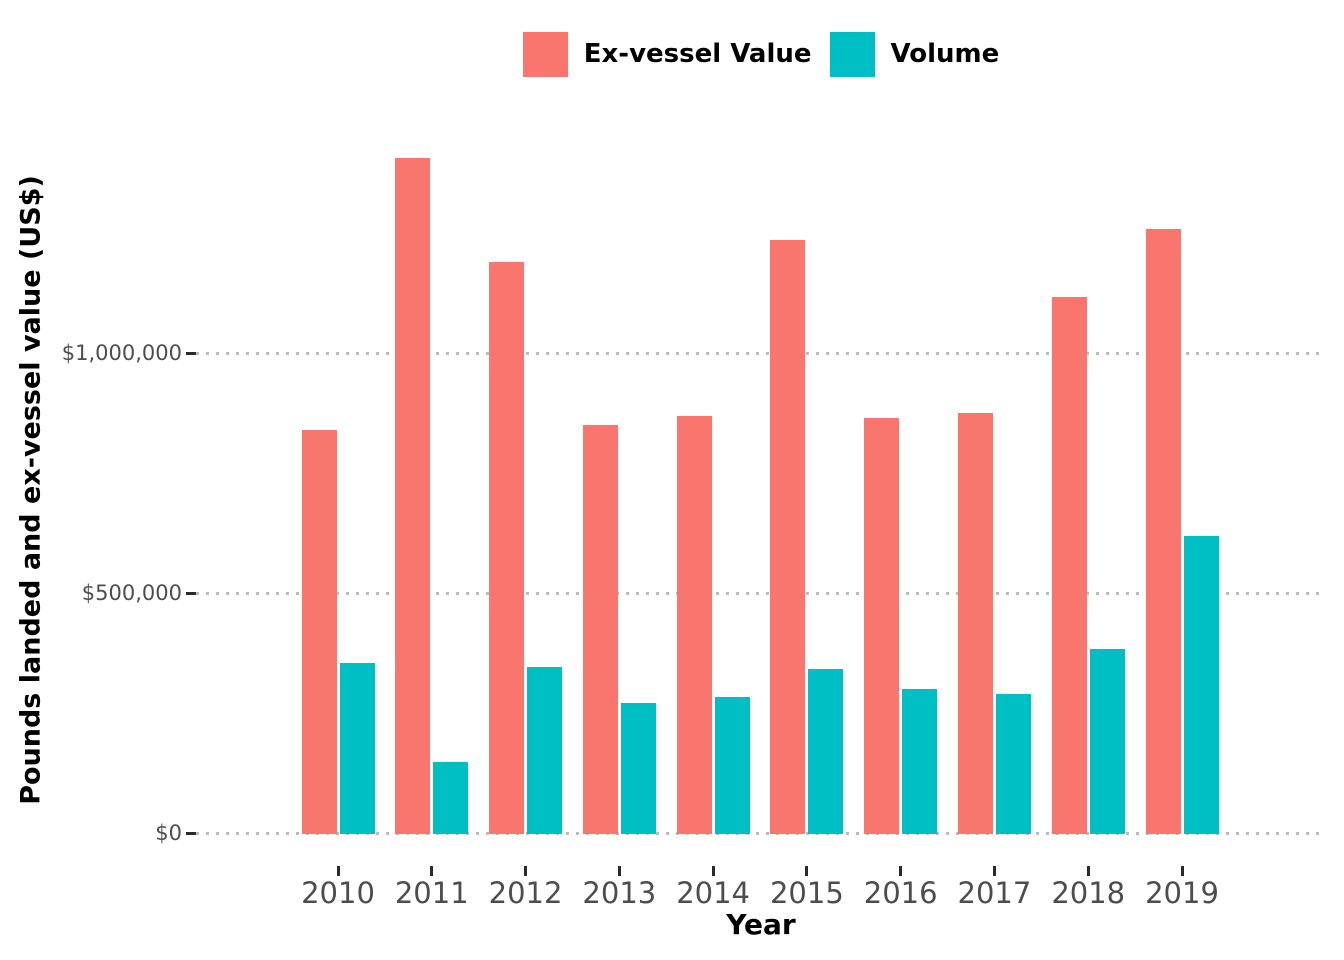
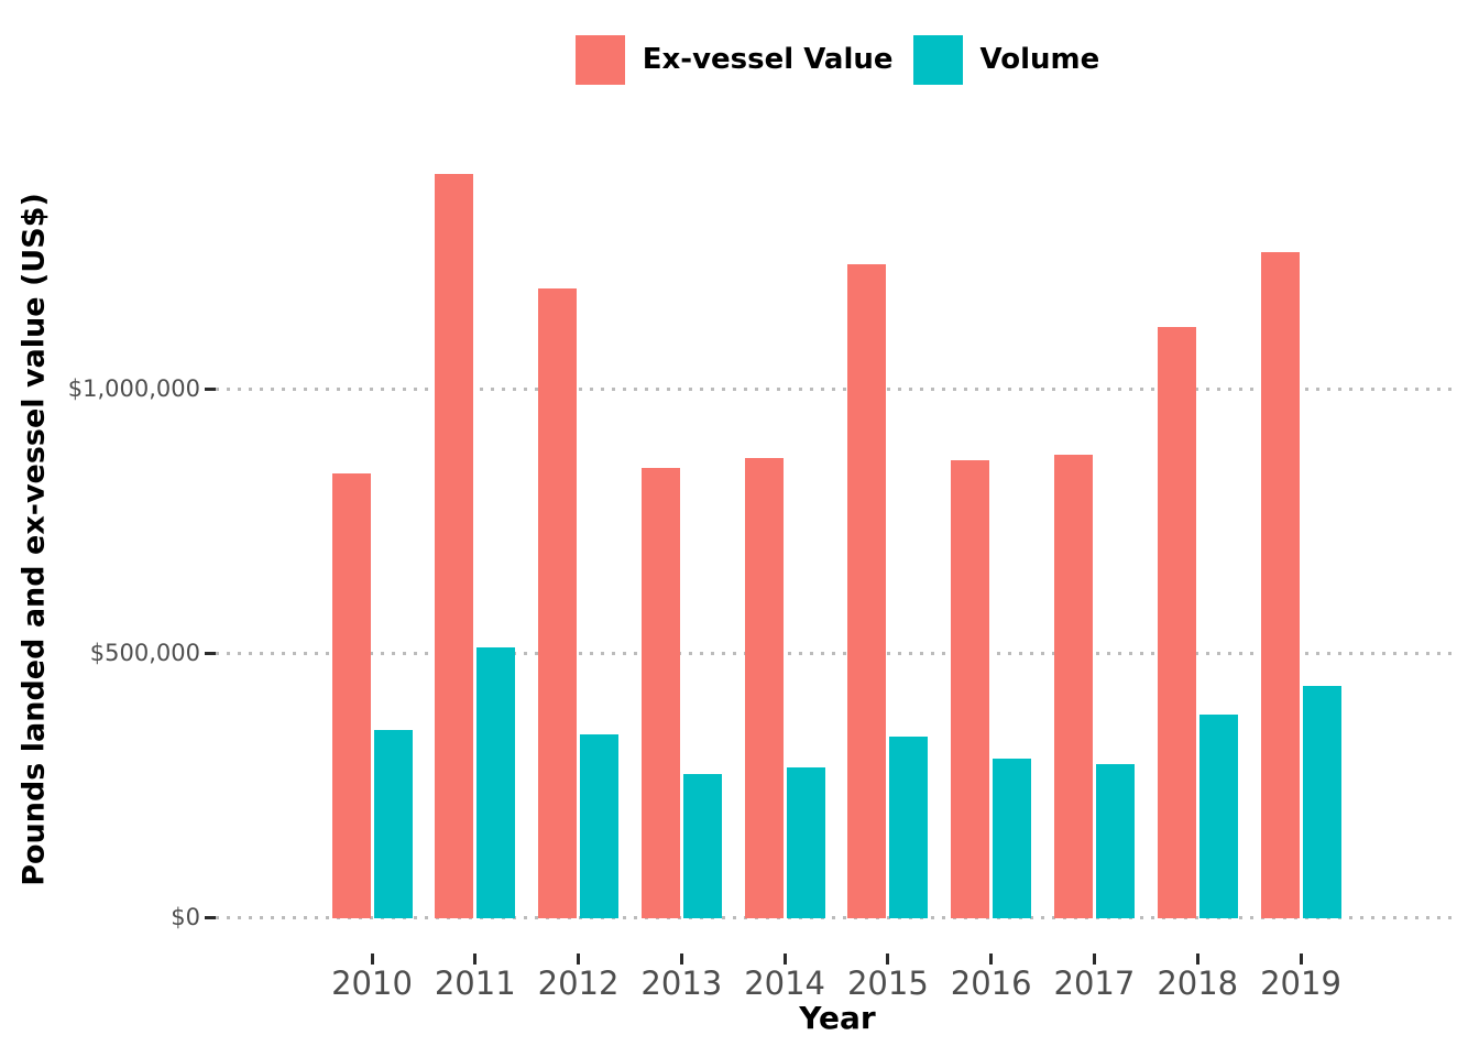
Volume/2011: $150000 -> $510000
Volume/2019: $620000 -> $440000
